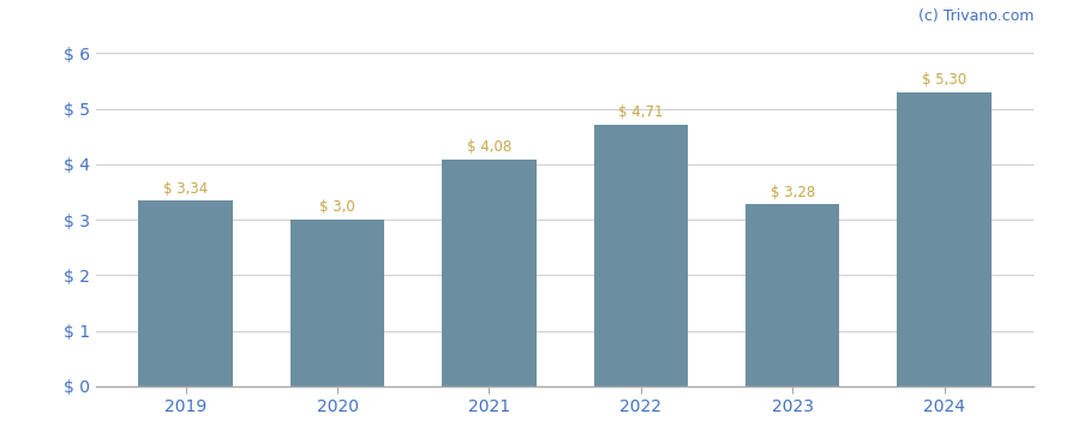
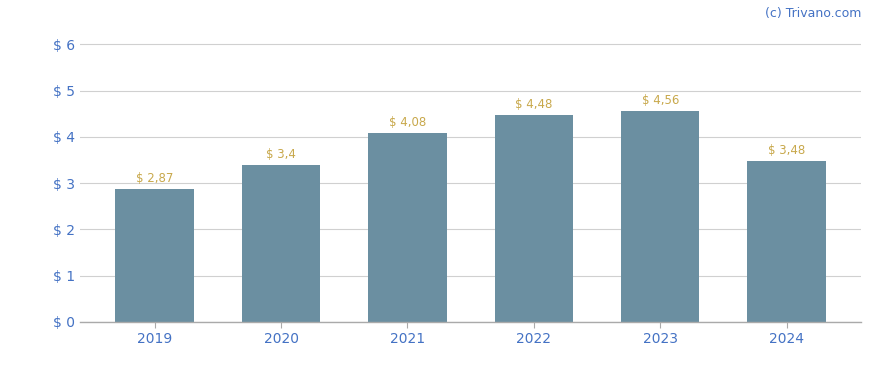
2019: 3,34 -> 2,87
2020: 3,0 -> 3,4
2022: 4,71 -> 4,48
2023: 3,28 -> 4,56
2024: 5,30 -> 3,48
